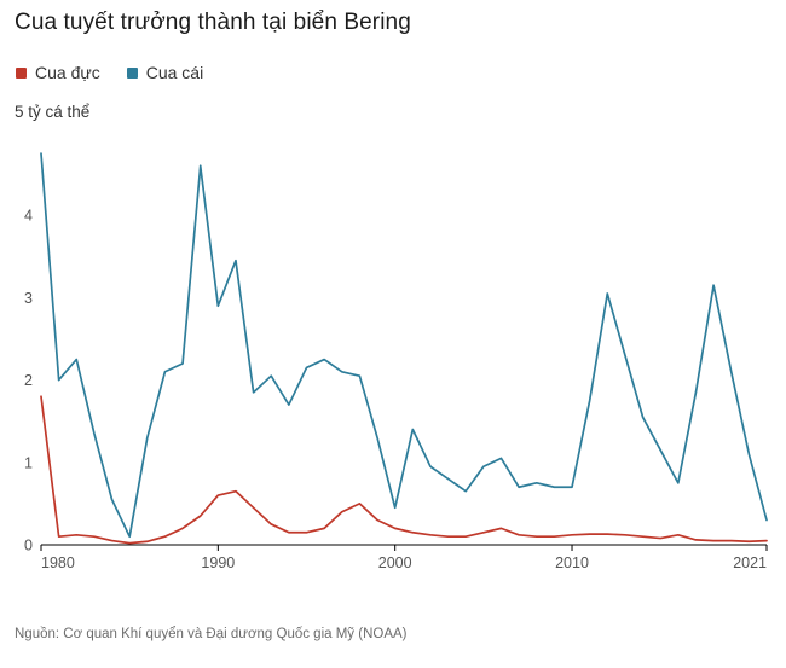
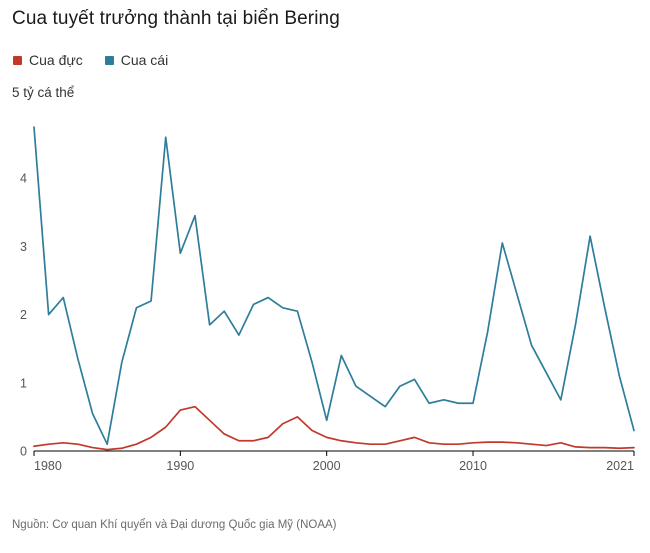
Cua đực/1980: 1.8 -> 0.1
